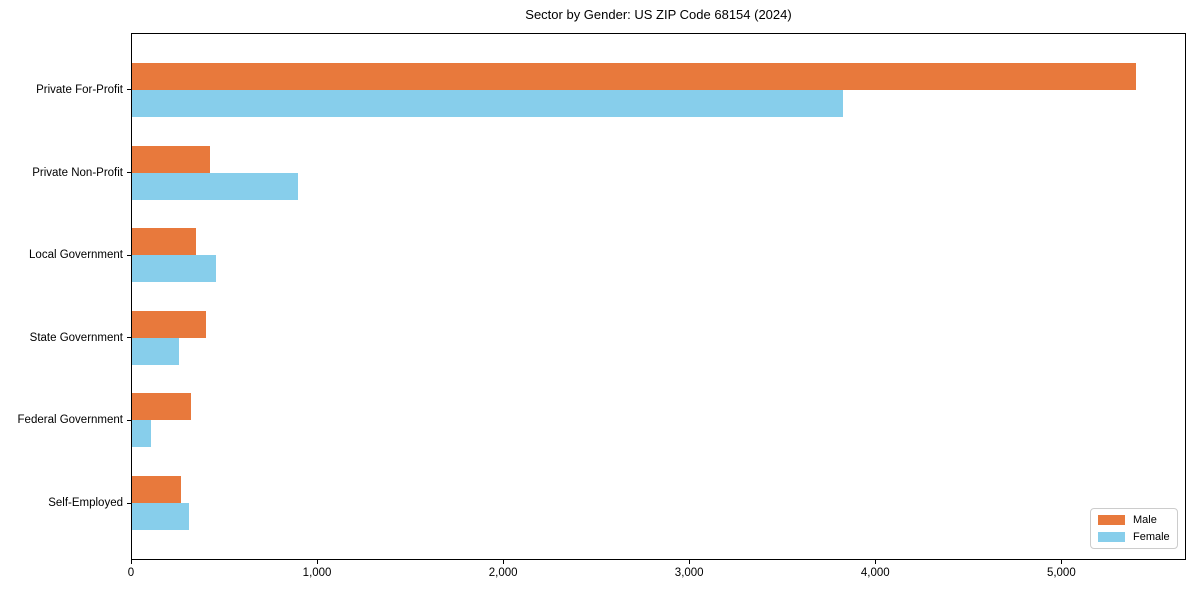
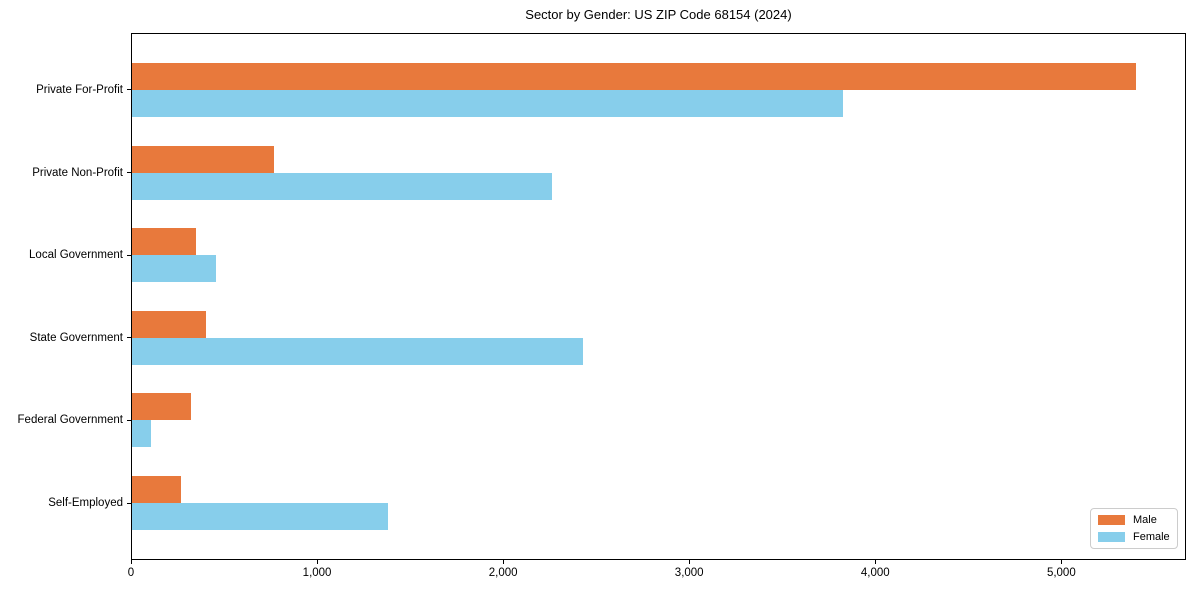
Male/Private Non-Profit: 420 -> 770
Female/Private Non-Profit: 900 -> 2260
Female/State Government: 260 -> 2430
Female/Self-Employed: 310 -> 1380
